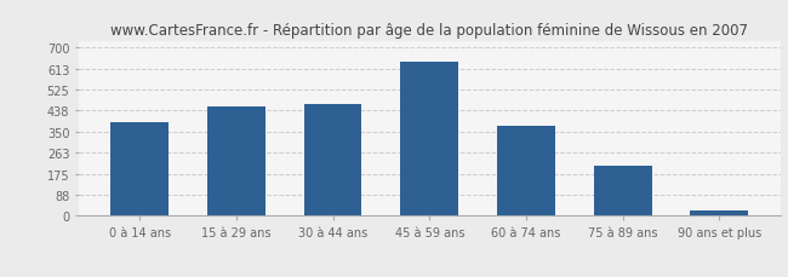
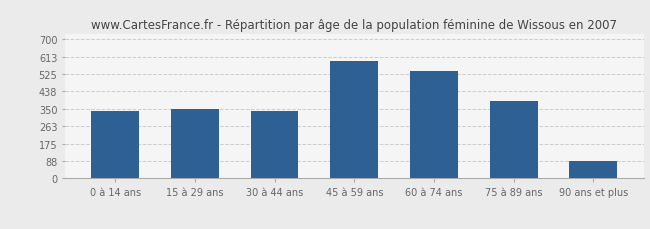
0 à 14 ans: 390 -> 340
15 à 29 ans: 460 -> 350
30 à 44 ans: 460 -> 340
45 à 59 ans: 640 -> 590
60 à 74 ans: 380 -> 540
75 à 89 ans: 210 -> 390
90 ans et plus: 20 -> 90
